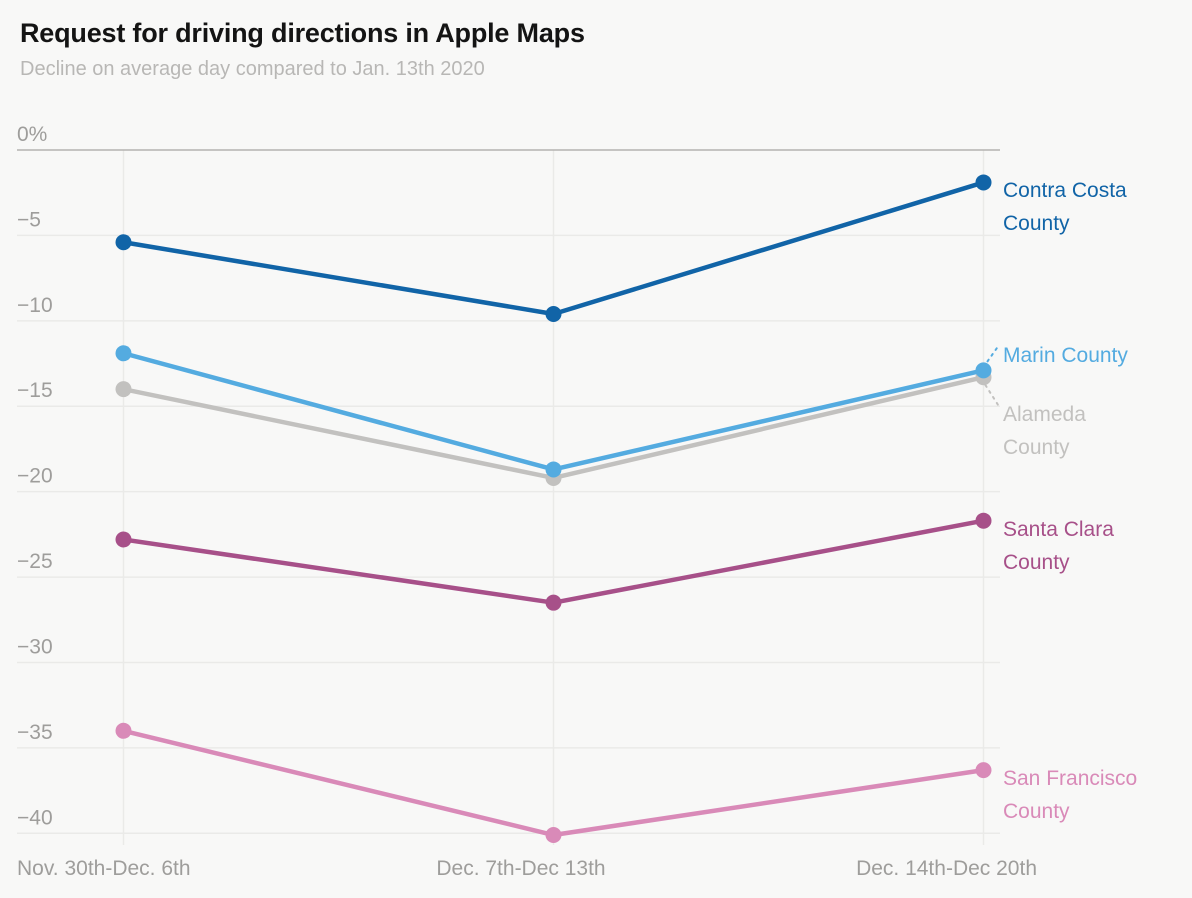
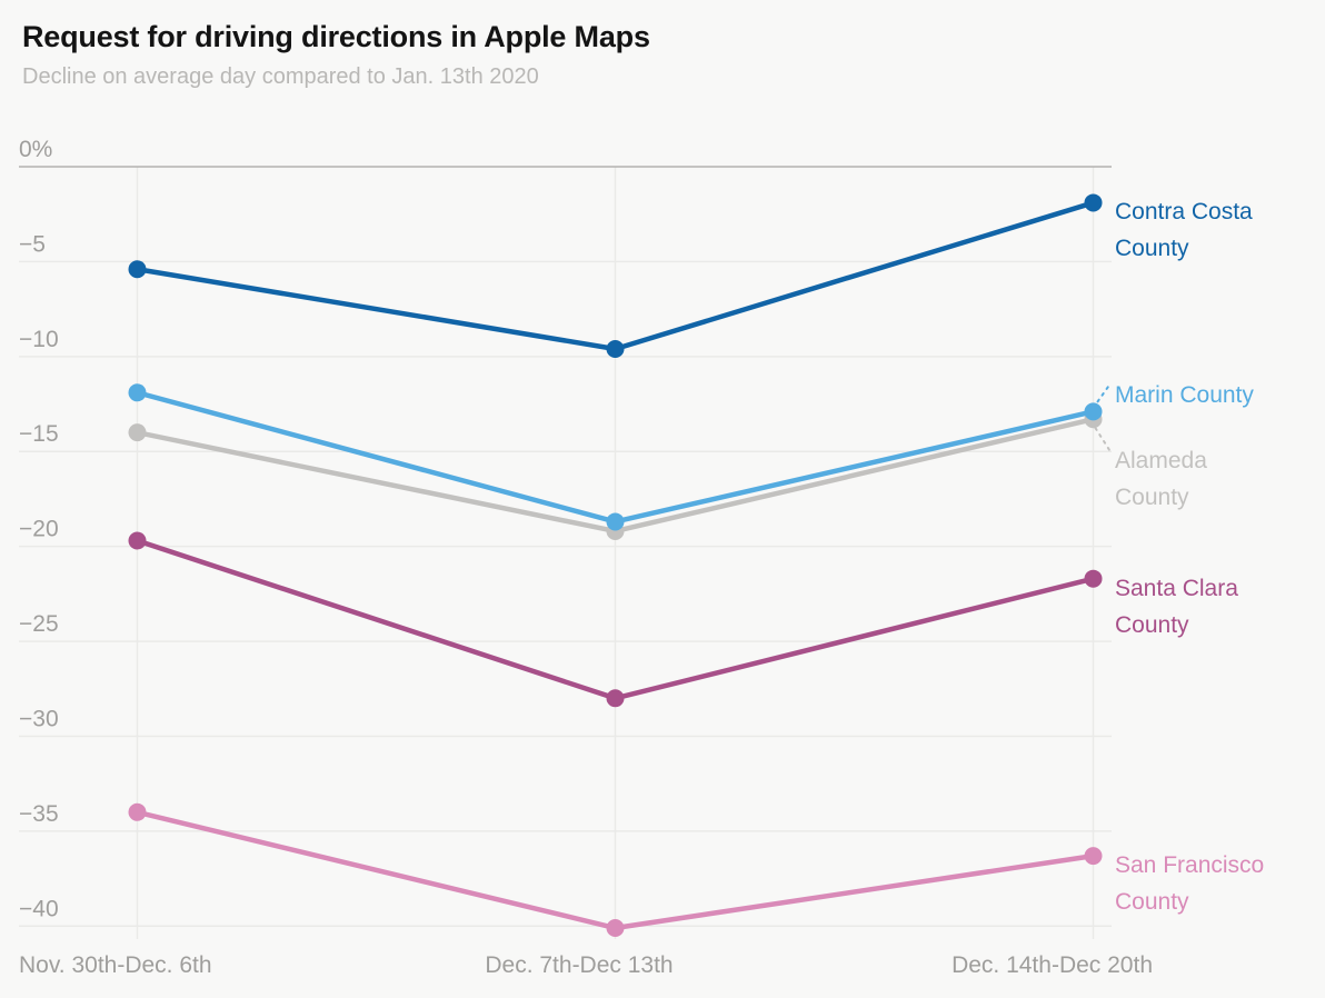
Santa Clara County/Nov. 30th-Dec. 6th: -22.8% -> -19.7%
Santa Clara County/Dec. 7th-Dec 13th: -26.5% -> -28.0%
